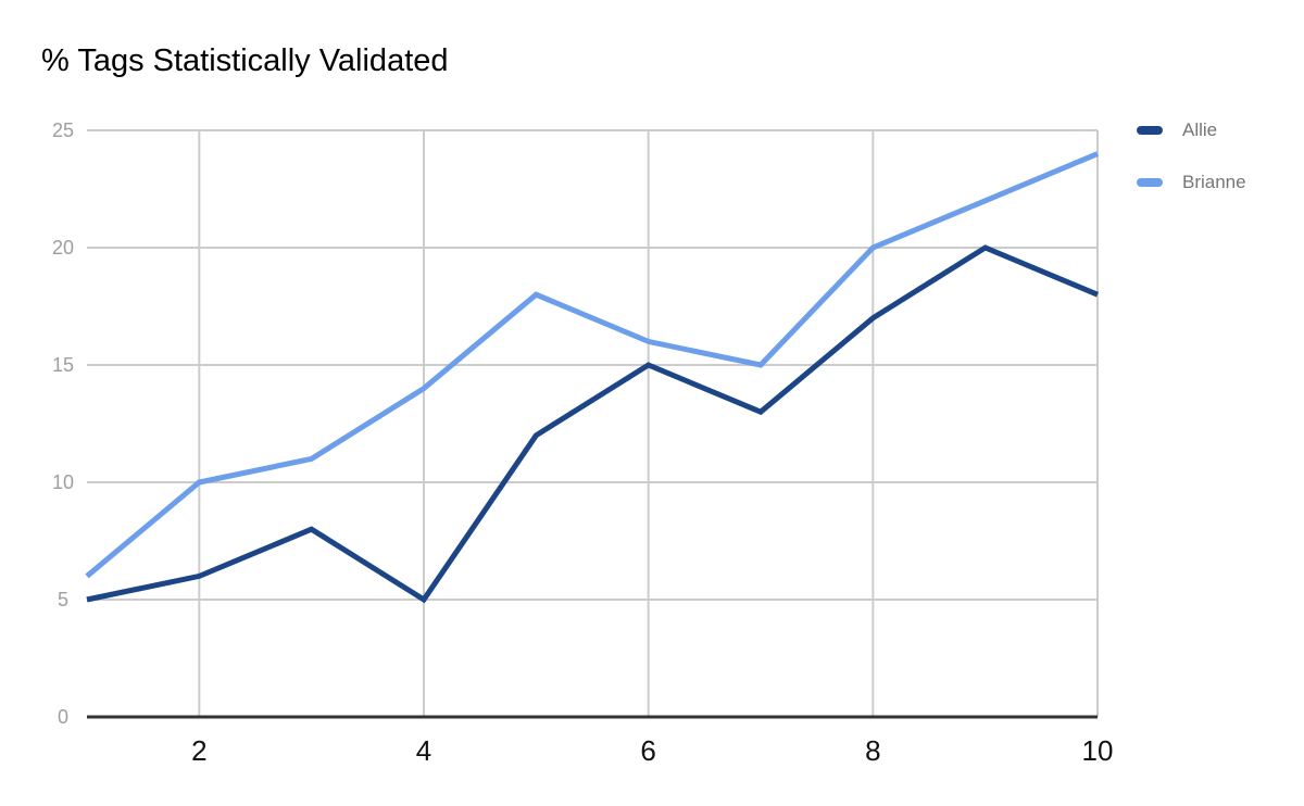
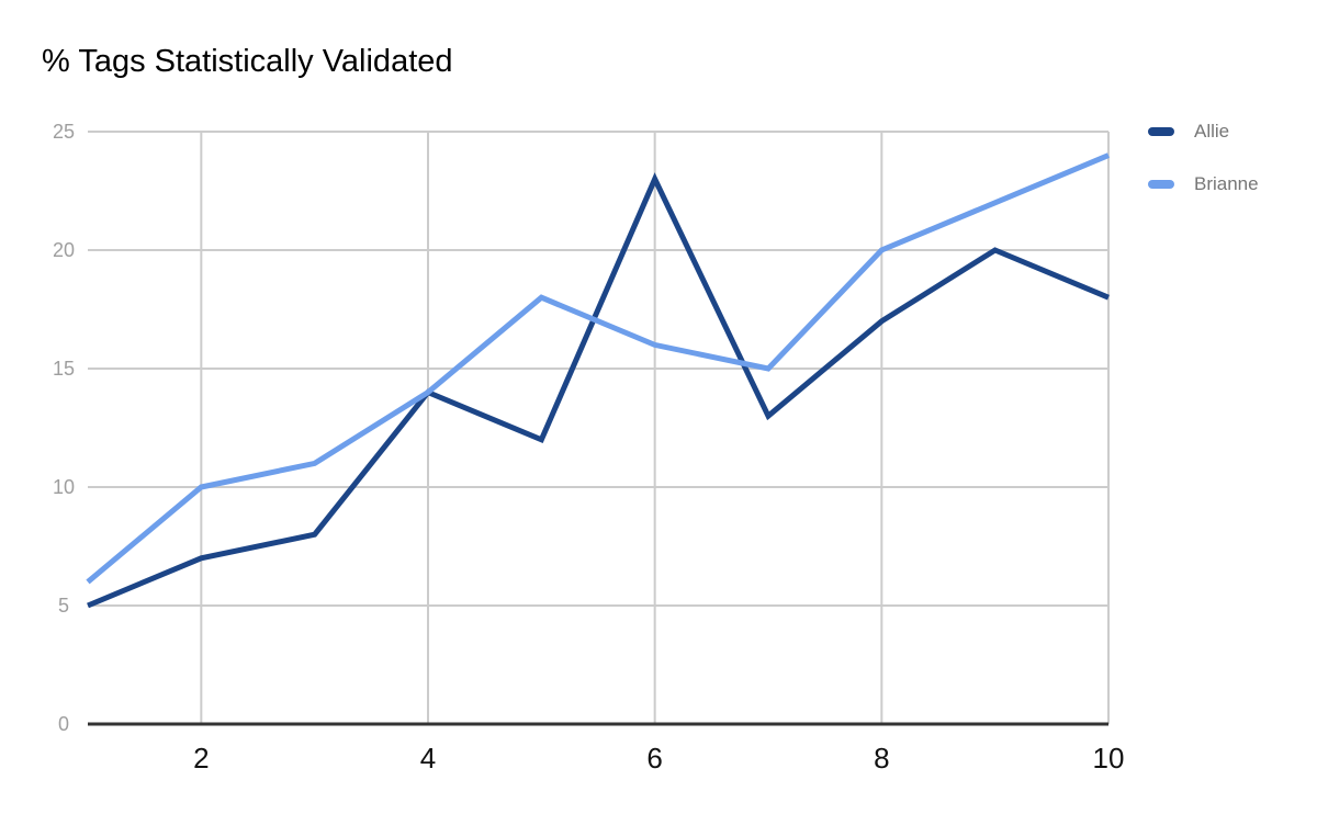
Allie/2: 6 -> 7
Allie/4: 5 -> 14
Allie/6: 15 -> 23
